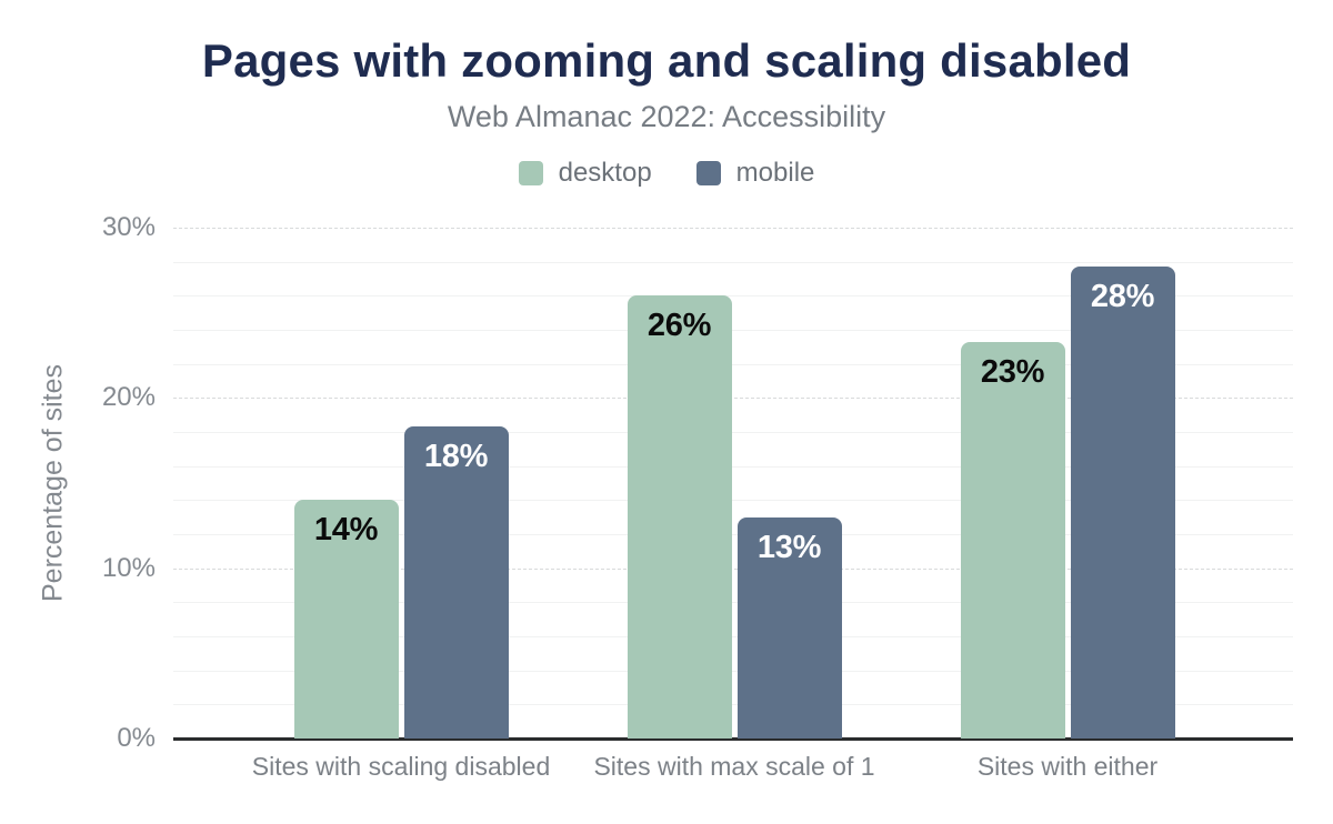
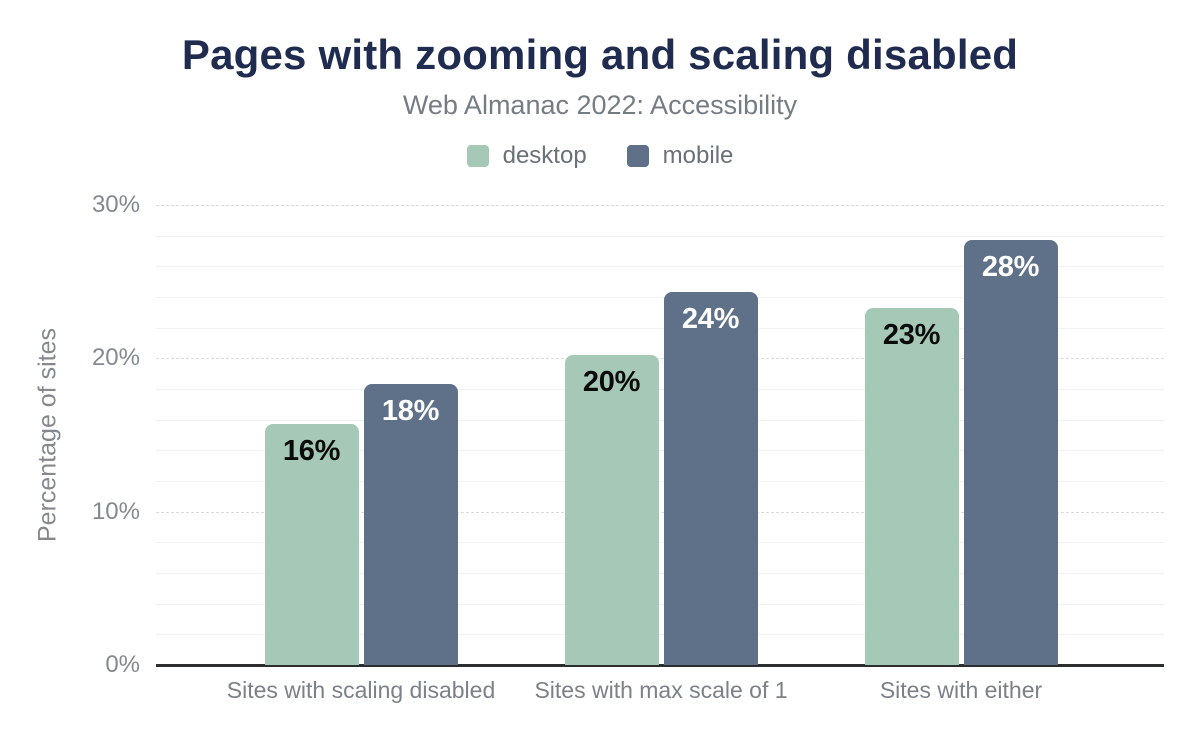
desktop/Sites with scaling disabled: 14% -> 16%
desktop/Sites with max scale of 1: 26% -> 20%
mobile/Sites with max scale of 1: 13% -> 24%
